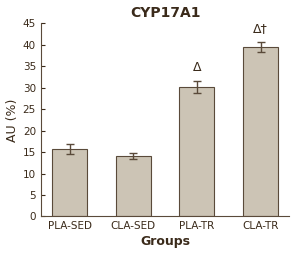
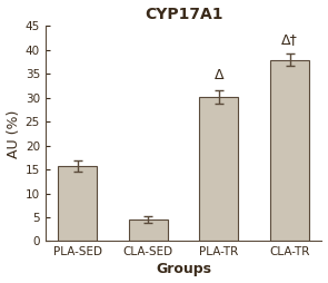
CLA-SED: 14.0 -> 4.5
CLA-TR: 39.5 -> 38.0
